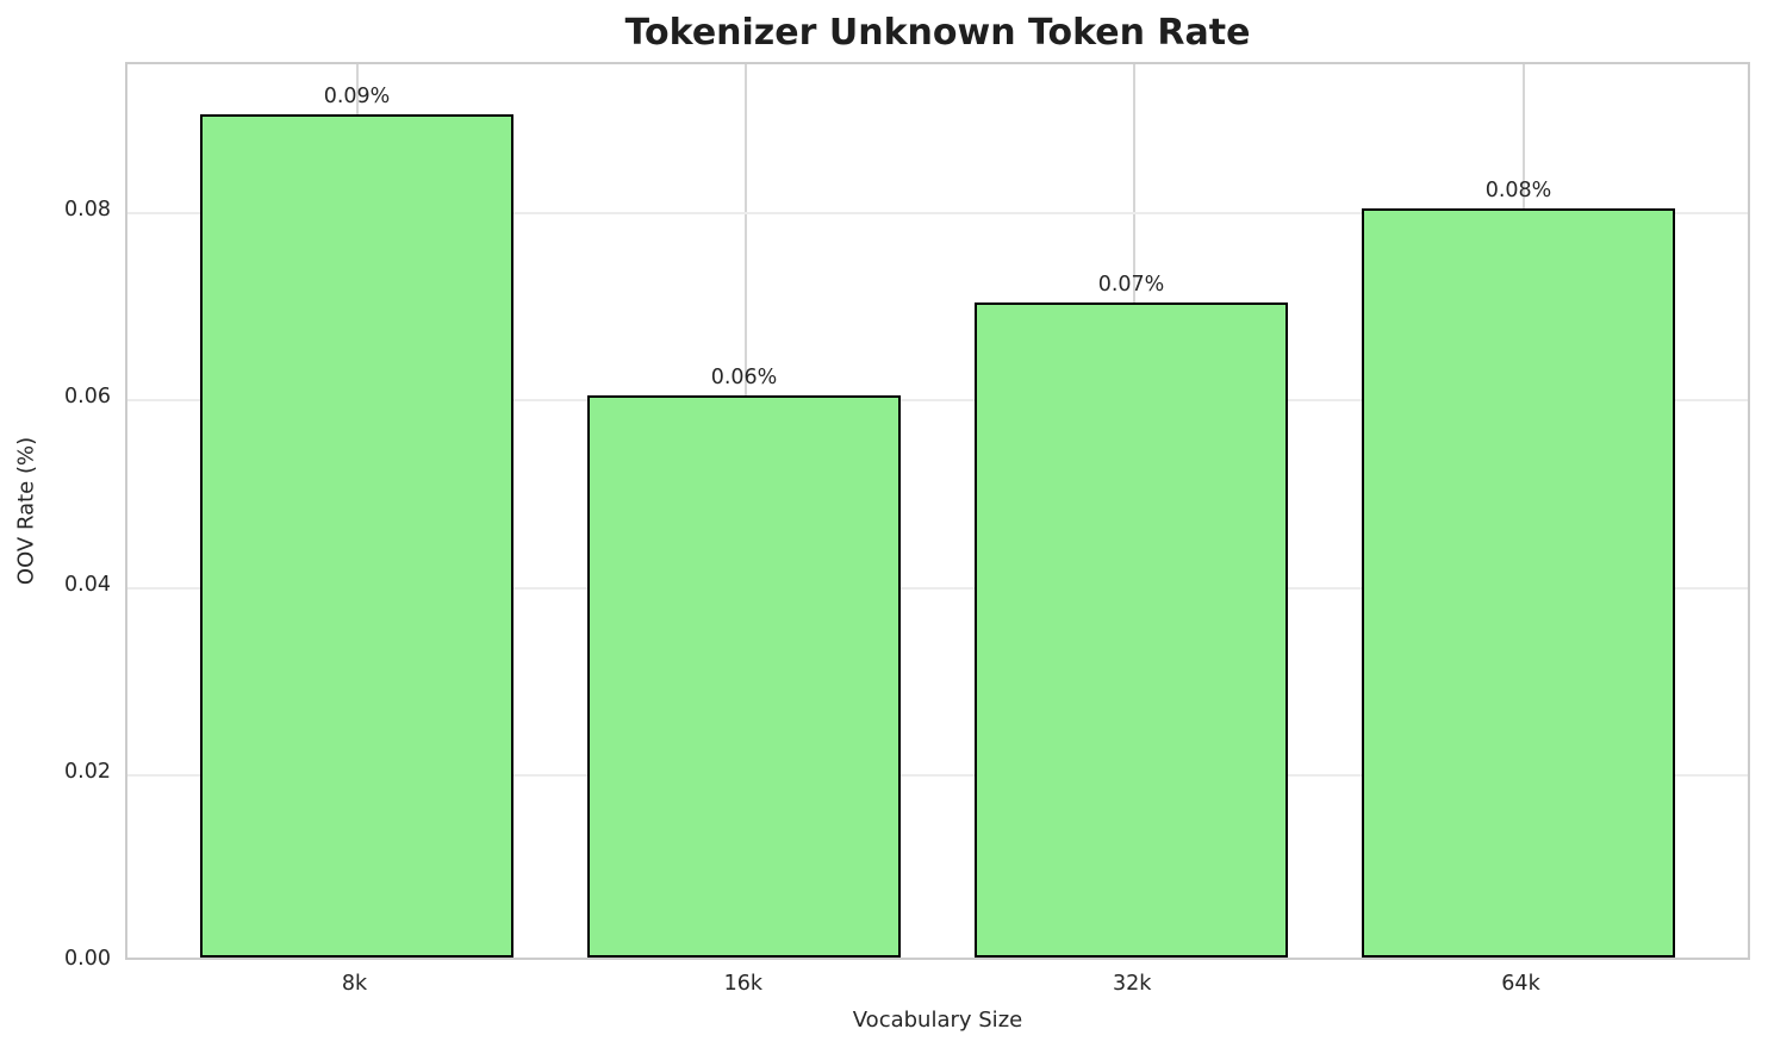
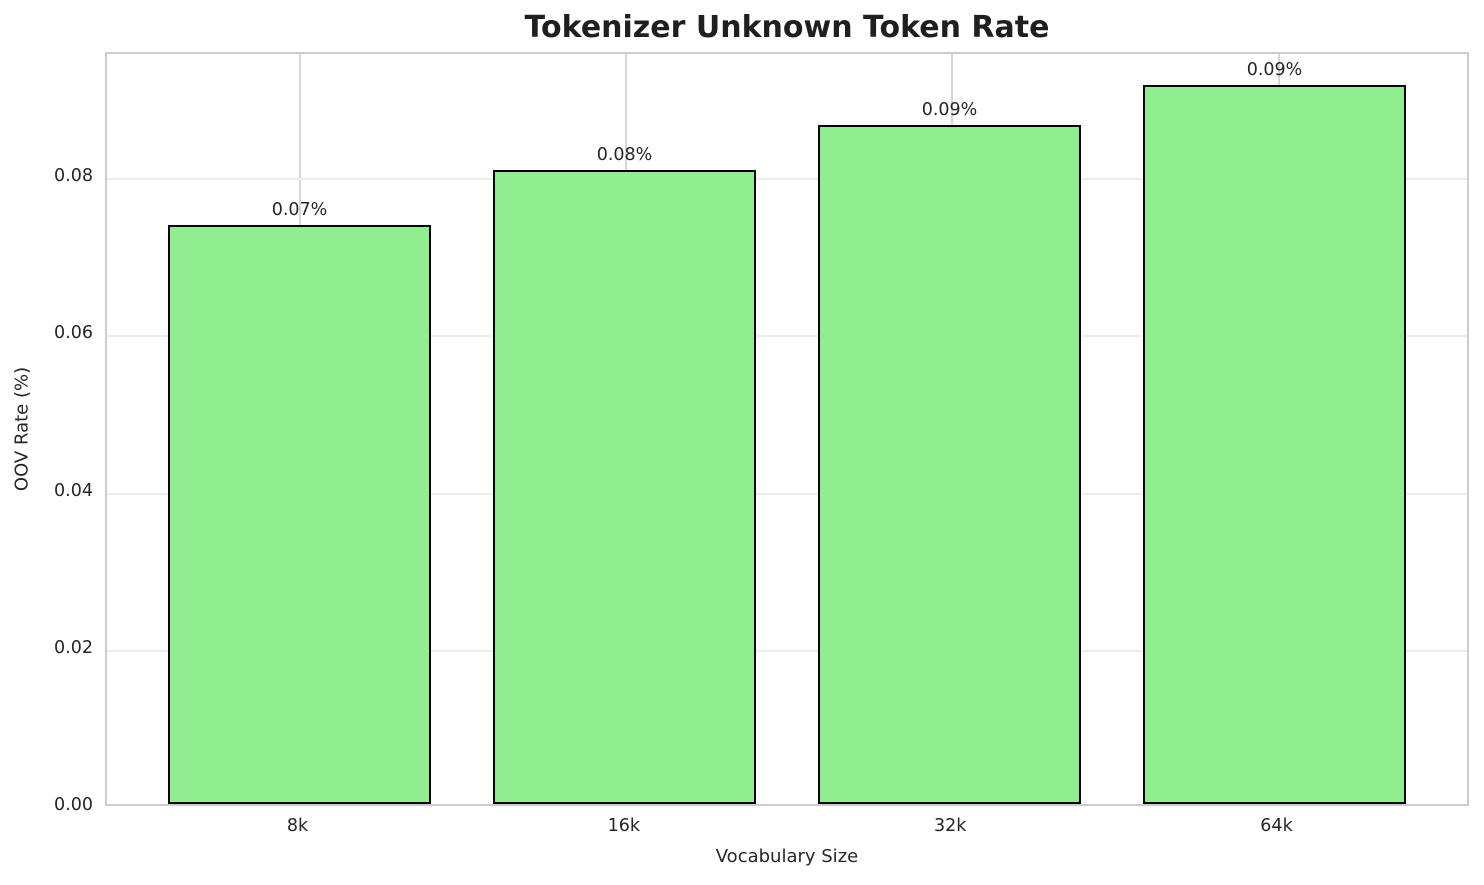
8k: 0.09% -> 0.07%
16k: 0.06% -> 0.08%
32k: 0.07% -> 0.09%
64k: 0.08% -> 0.09%
